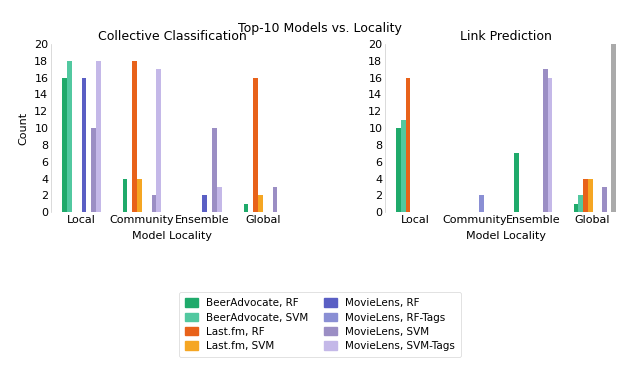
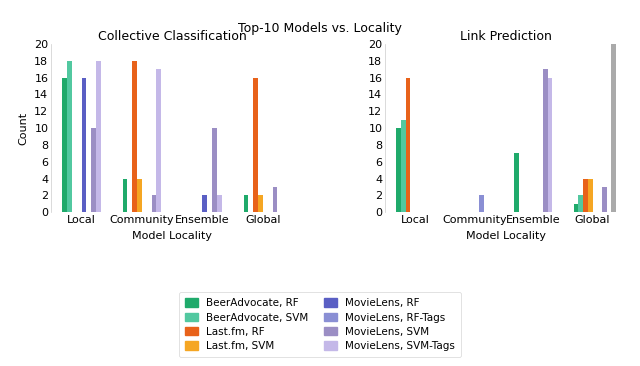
Collective Classification/MovieLens, SVM-Tags/Ensemble: 3 -> 2
Collective Classification/BeerAdvocate, RF/Global: 1 -> 2
